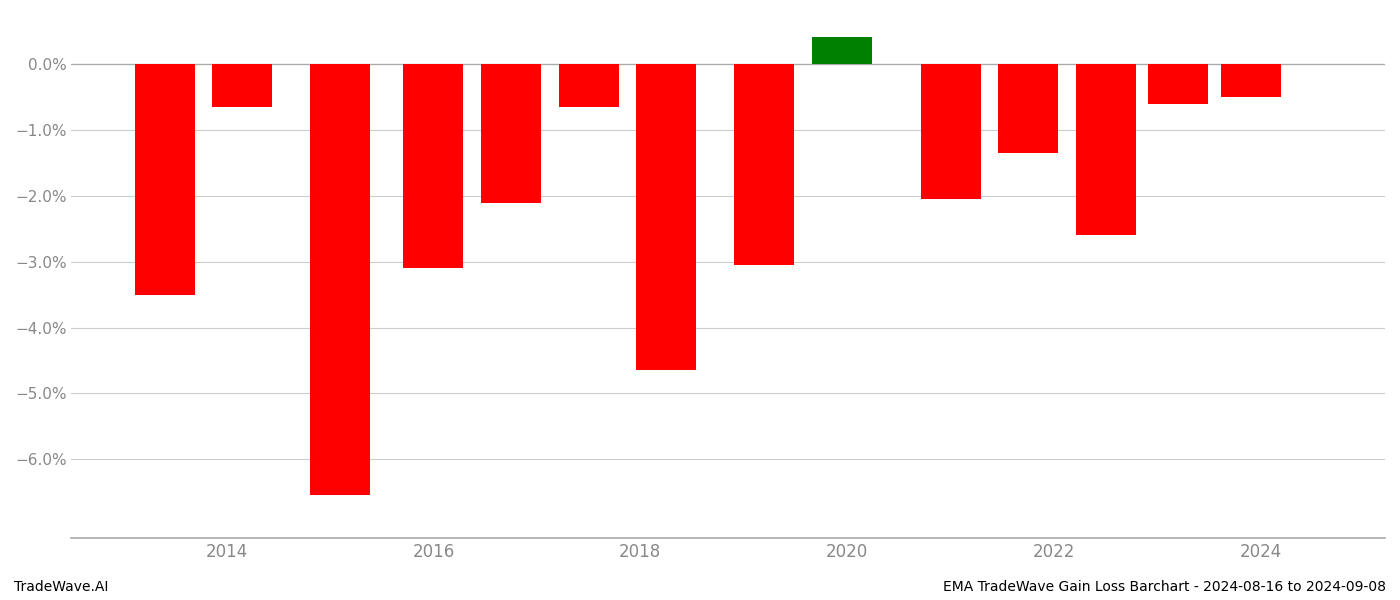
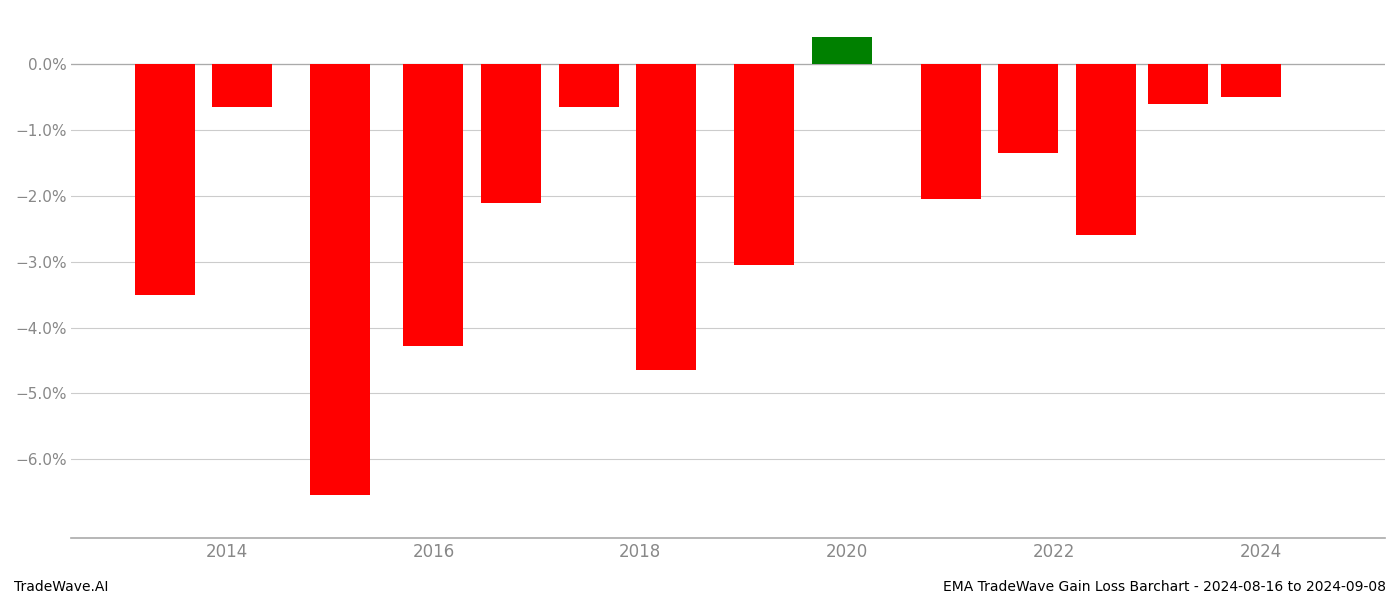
2016: -3.10% -> -4.28%
